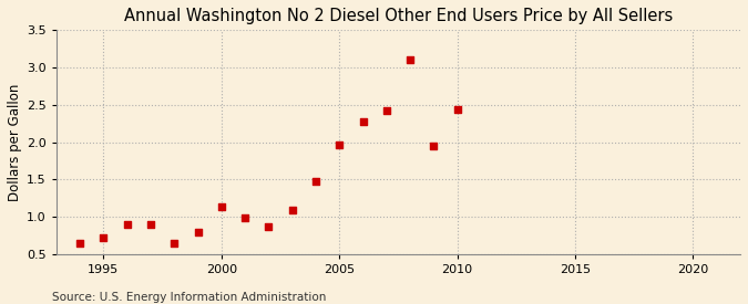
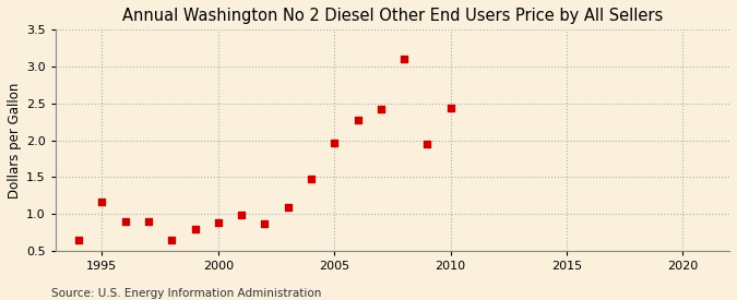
1995: 0.72 -> 1.16
2000: 1.14 -> 0.88
